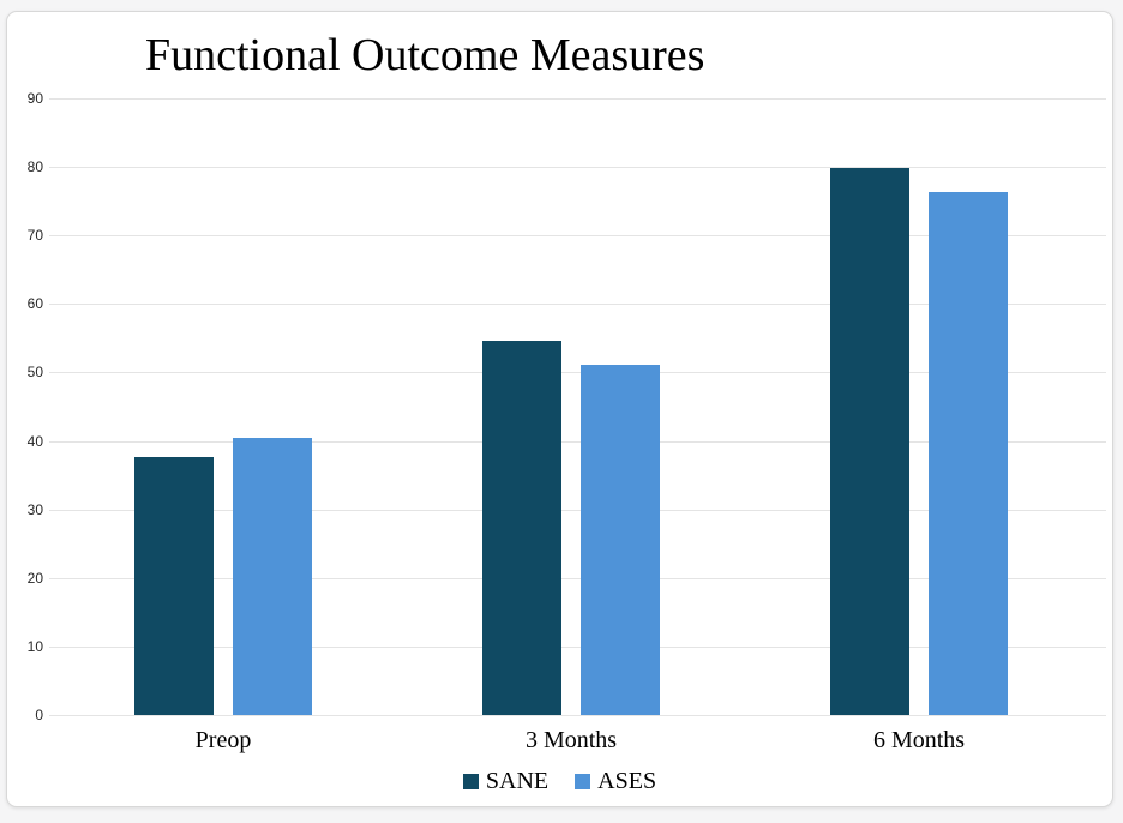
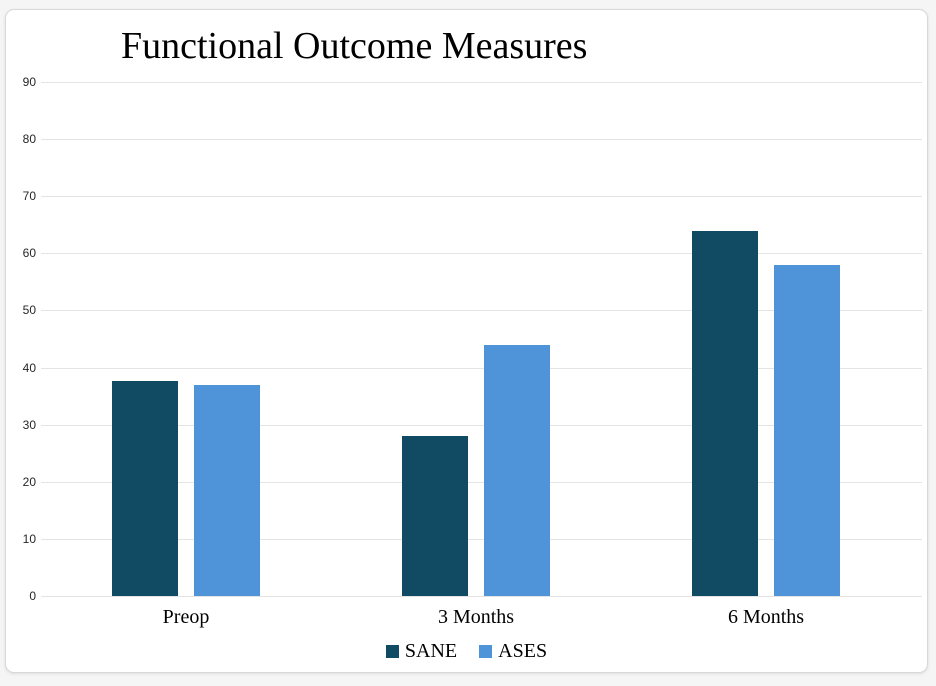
ASES/Preop: 40 -> 37
SANE/3 Months: 55 -> 28
ASES/3 Months: 51 -> 44
SANE/6 Months: 80 -> 64
ASES/6 Months: 76 -> 58
